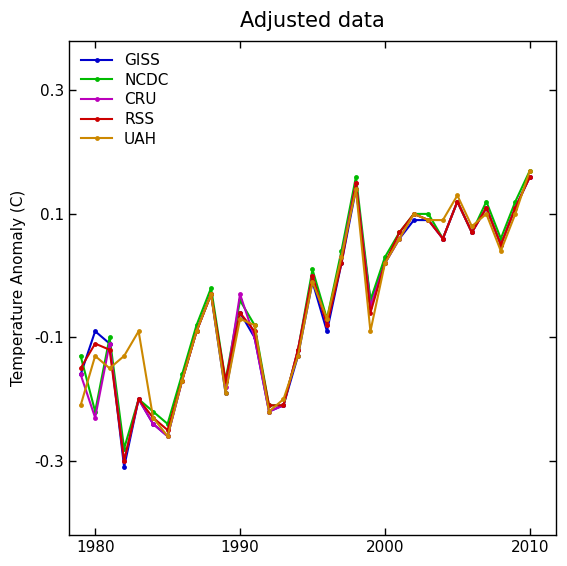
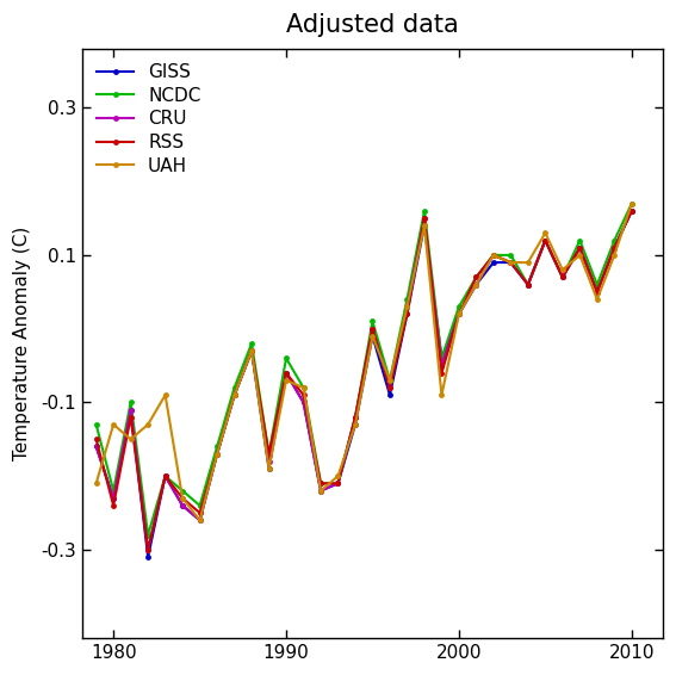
GISS/1980: -0.09 -> -0.23
RSS/1980: -0.11 -> -0.24
CRU/1990: -0.03 -> -0.06
